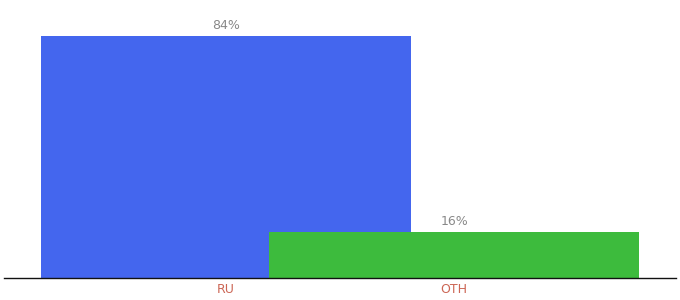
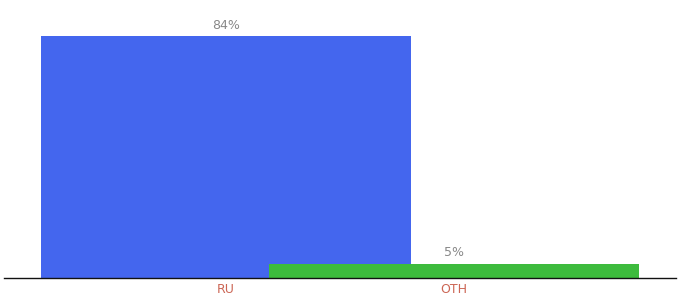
OTH: 16% -> 5%
